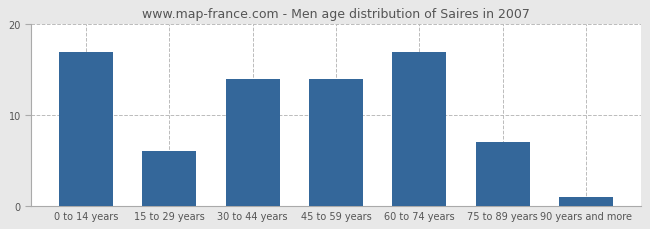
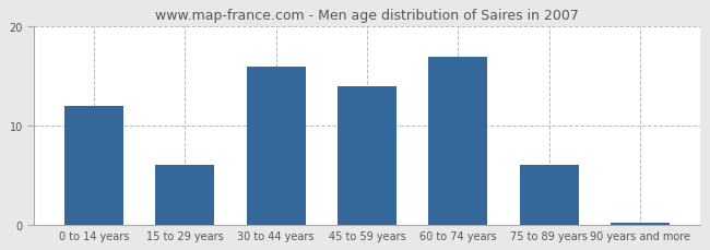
0 to 14 years: 17.0 -> 12.0
30 to 44 years: 14.0 -> 16.0
75 to 89 years: 7.0 -> 6.0
90 years and more: 1.0 -> 0.2
